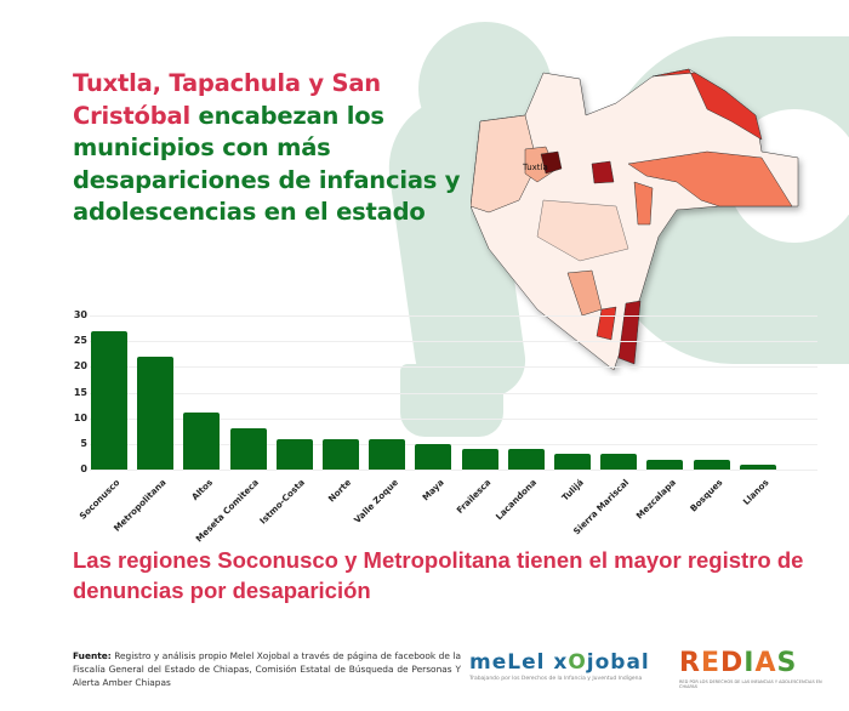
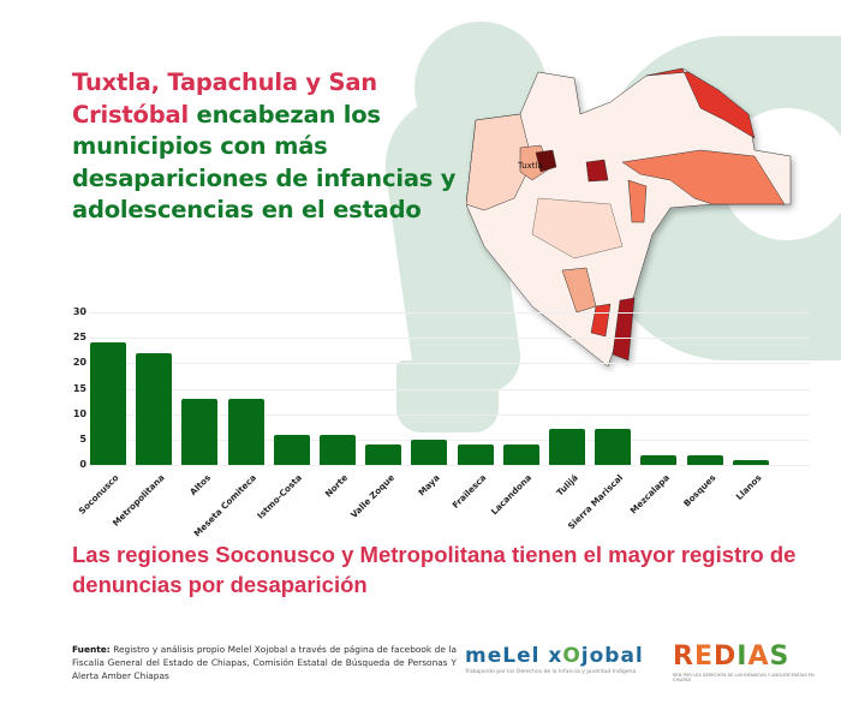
Soconusco: 27 -> 24
Altos: 11 -> 13
Meseta Comiteca: 8 -> 13
Valle Zoque: 6 -> 4
Tulijá: 3 -> 7
Sierra Mariscal: 3 -> 7
